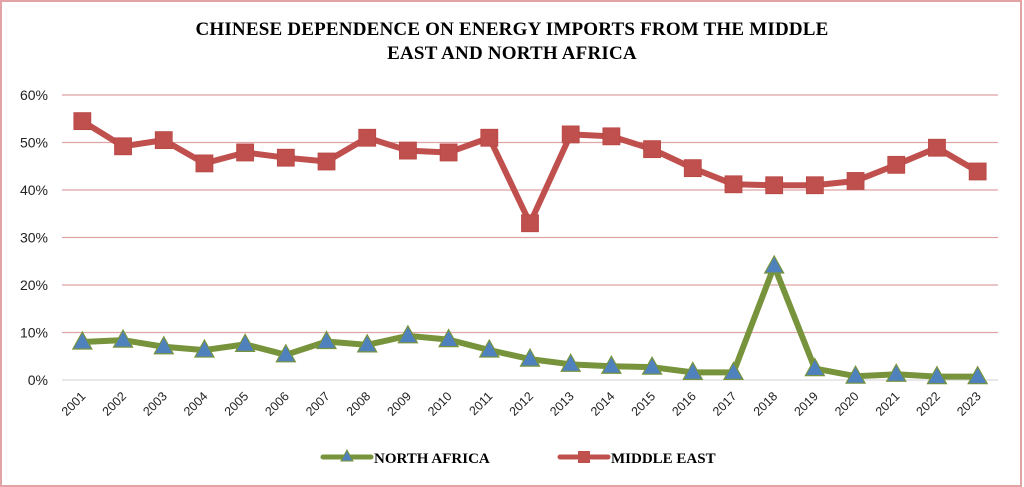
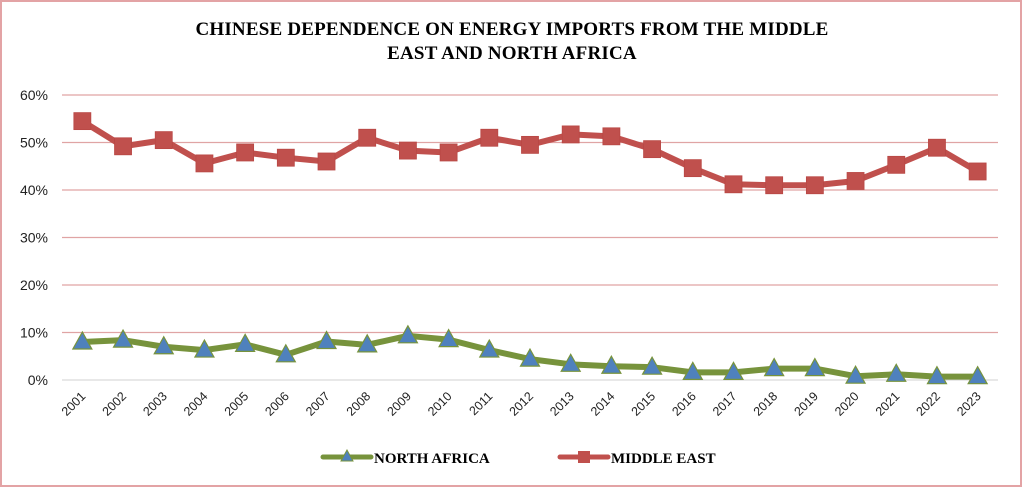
MIDDLE EAST/2012: 33% -> 50%
NORTH AFRICA/2018: 24% -> 2%
